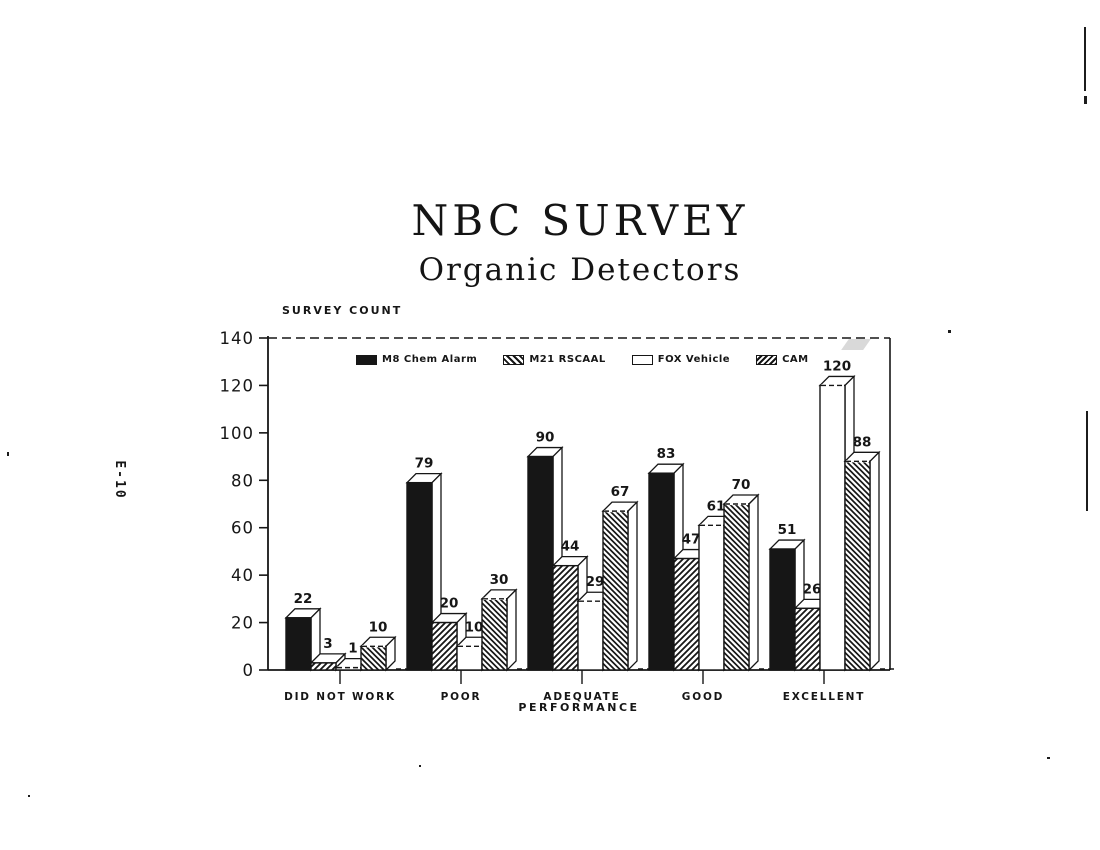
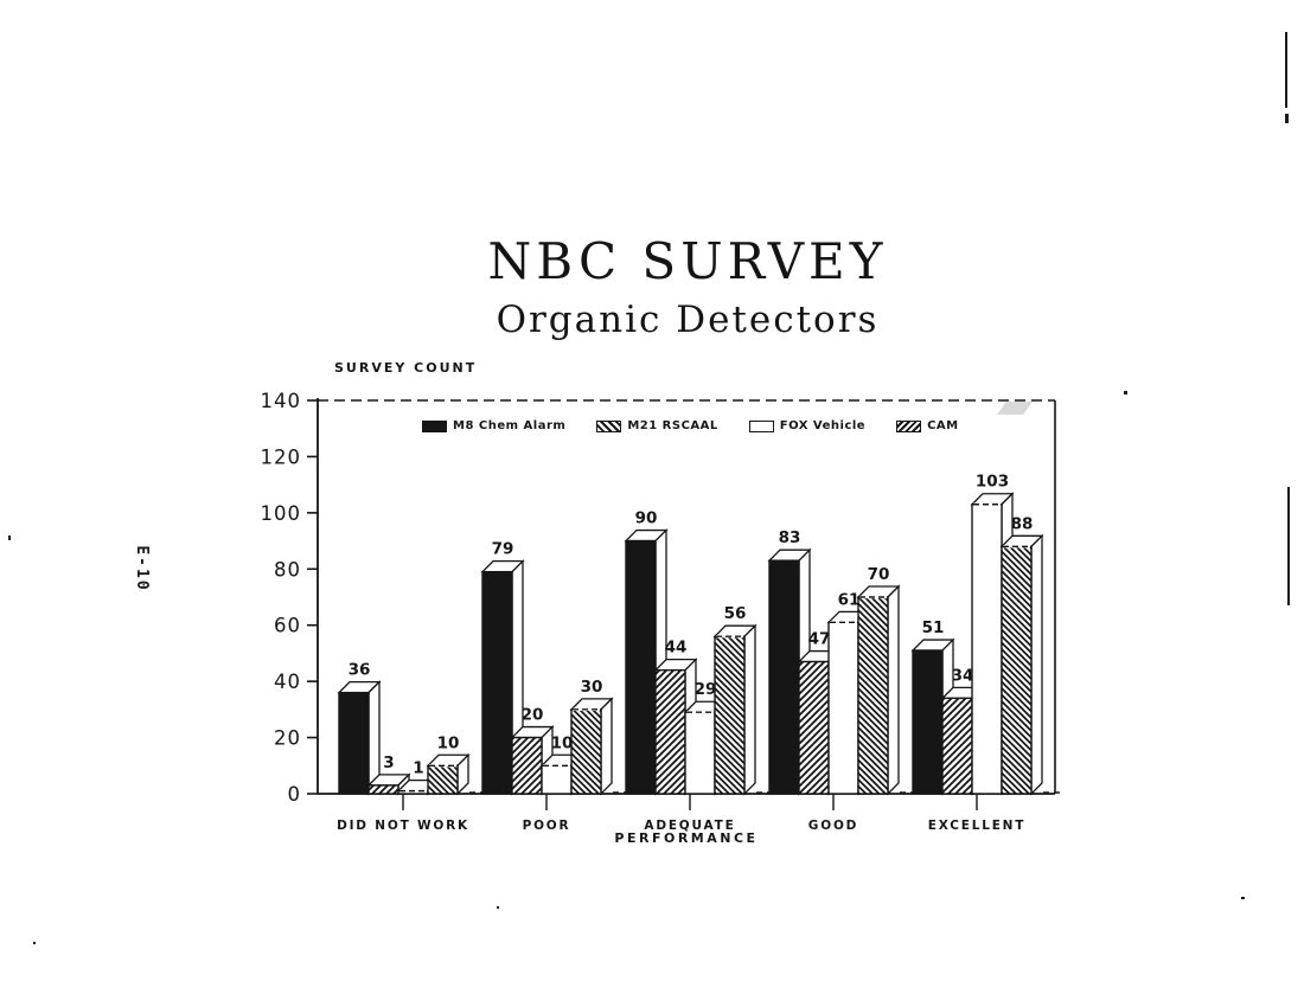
M8 Chem Alarm/DID NOT WORK: 22 -> 36
CAM/ADEQUATE: 67 -> 56
M21 RSCAAL/EXCELLENT: 26 -> 34
FOX Vehicle/EXCELLENT: 120 -> 103
